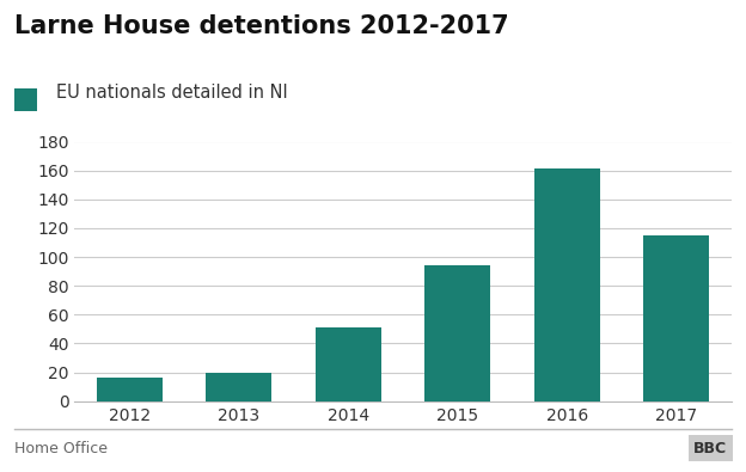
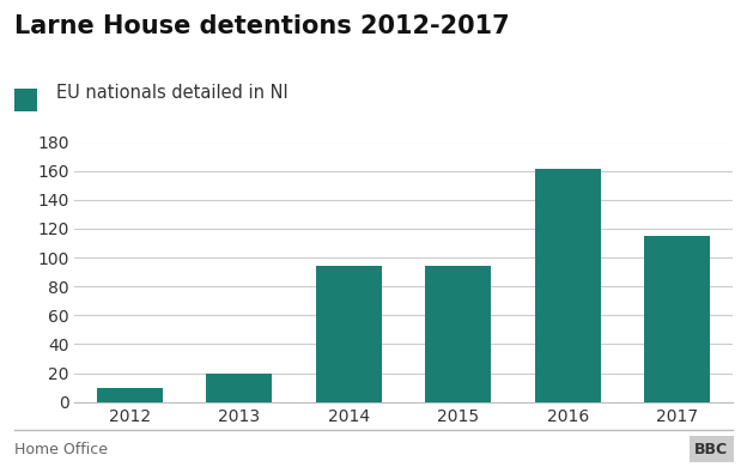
2012: 16 -> 10
2014: 51 -> 94
